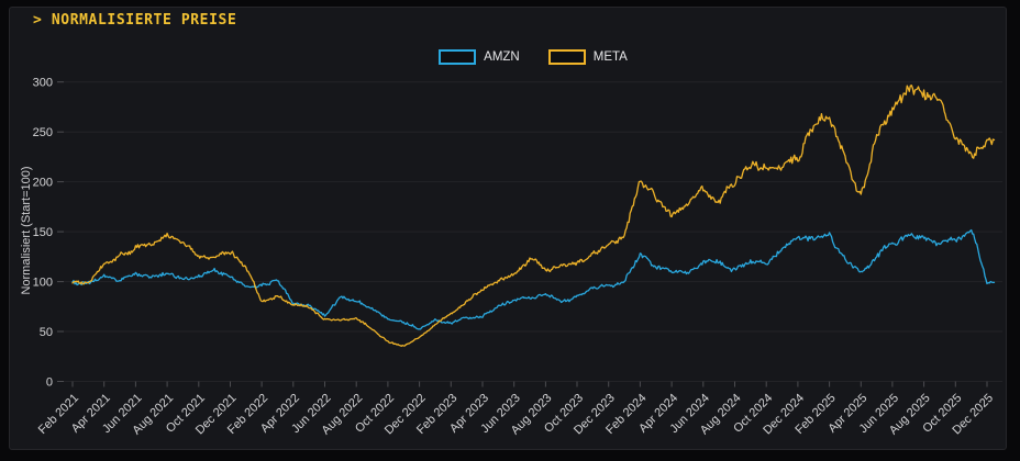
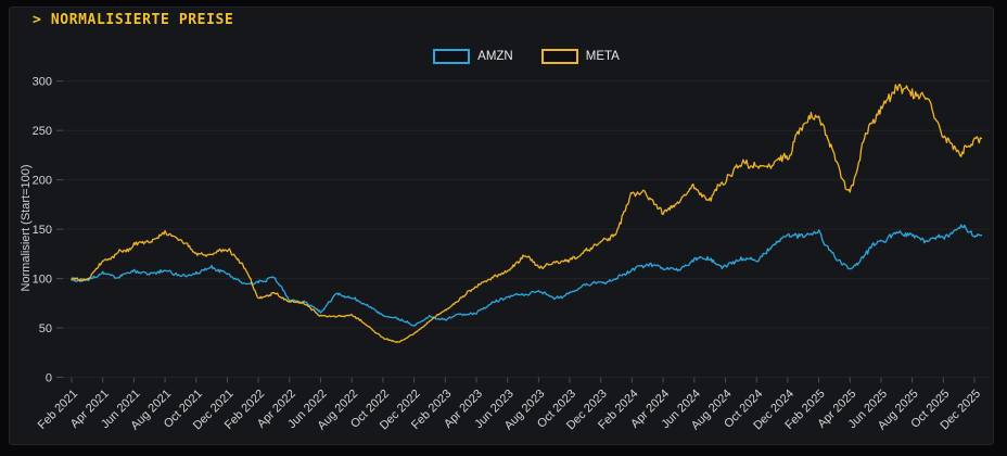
AMZN/Feb 2024: 130 -> 110
META/Feb 2024: 200 -> 190
AMZN/Dec 2025: 100 -> 140
